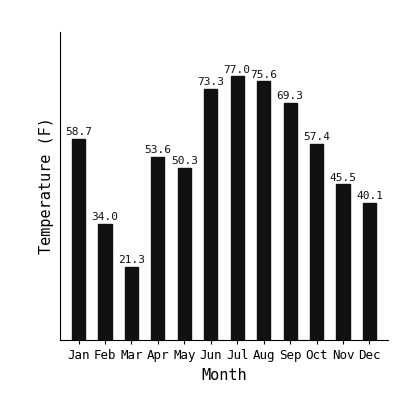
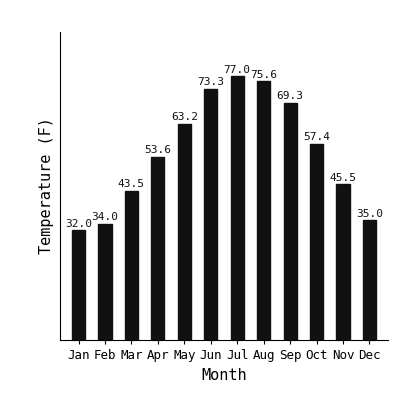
Jan: 58.7 -> 32.0
Mar: 21.3 -> 43.5
May: 50.3 -> 63.2
Dec: 40.1 -> 35.0
